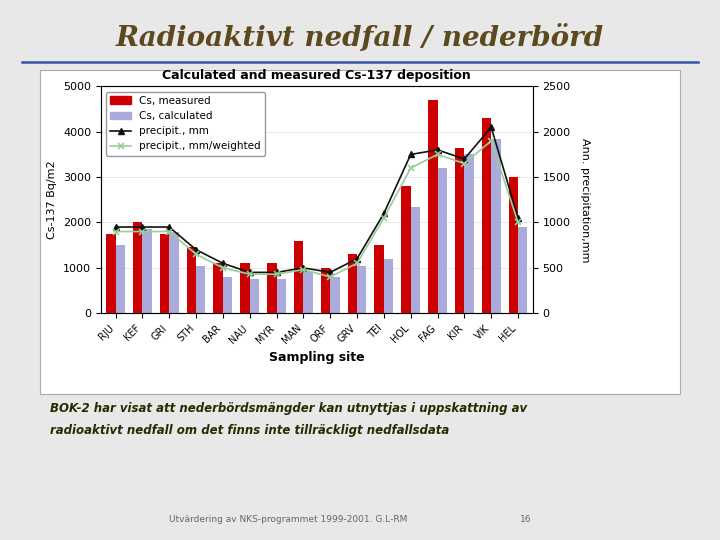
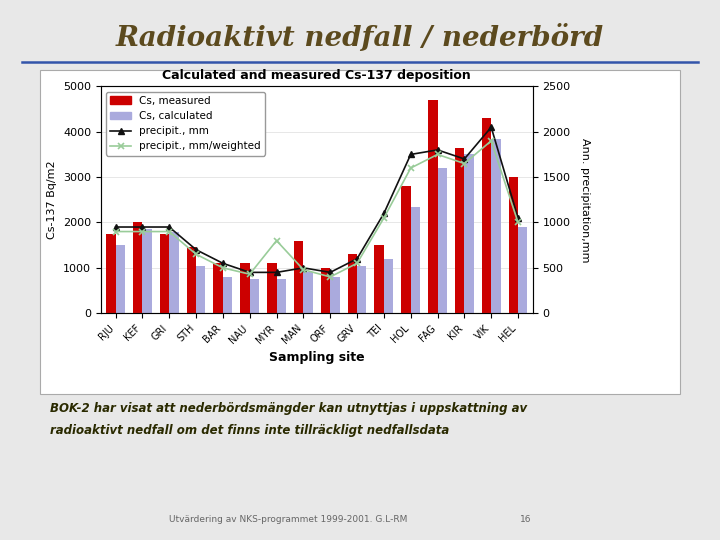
precipit., mm/weighted/MYR: 430 -> 800
